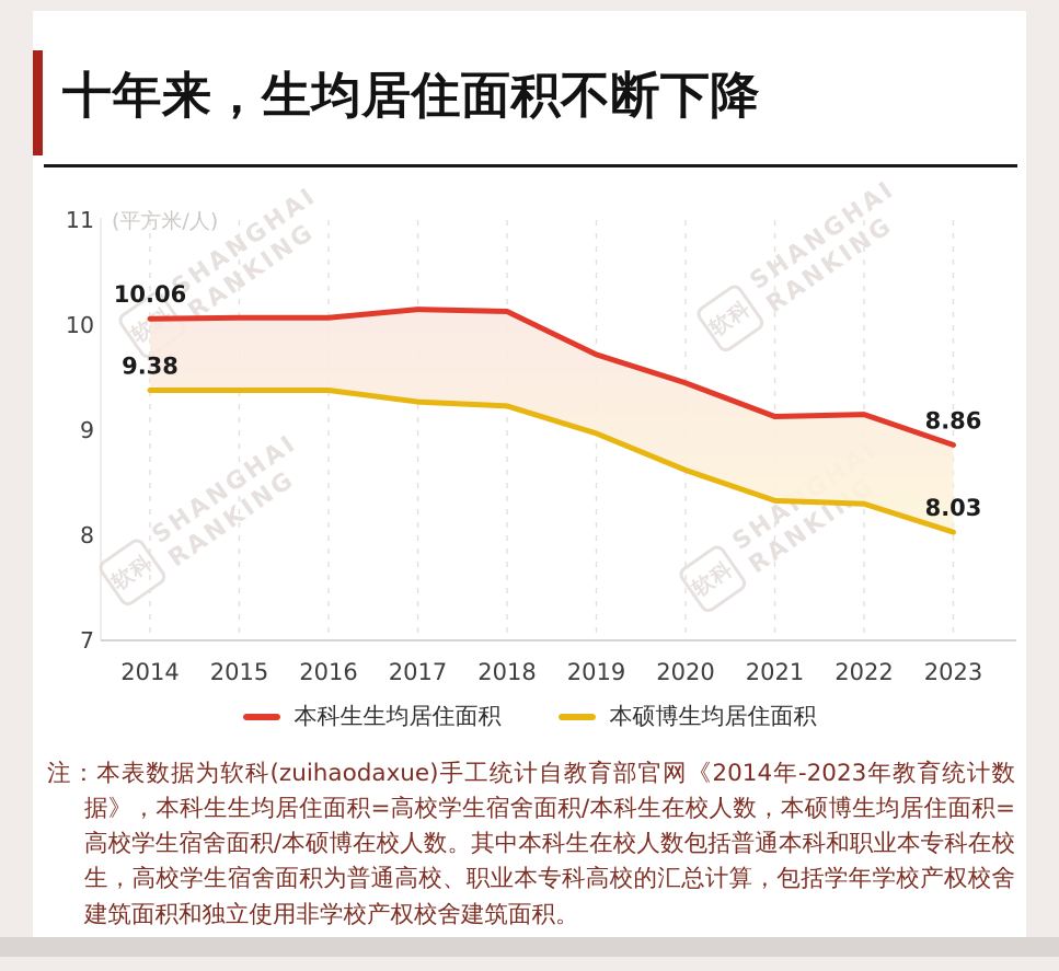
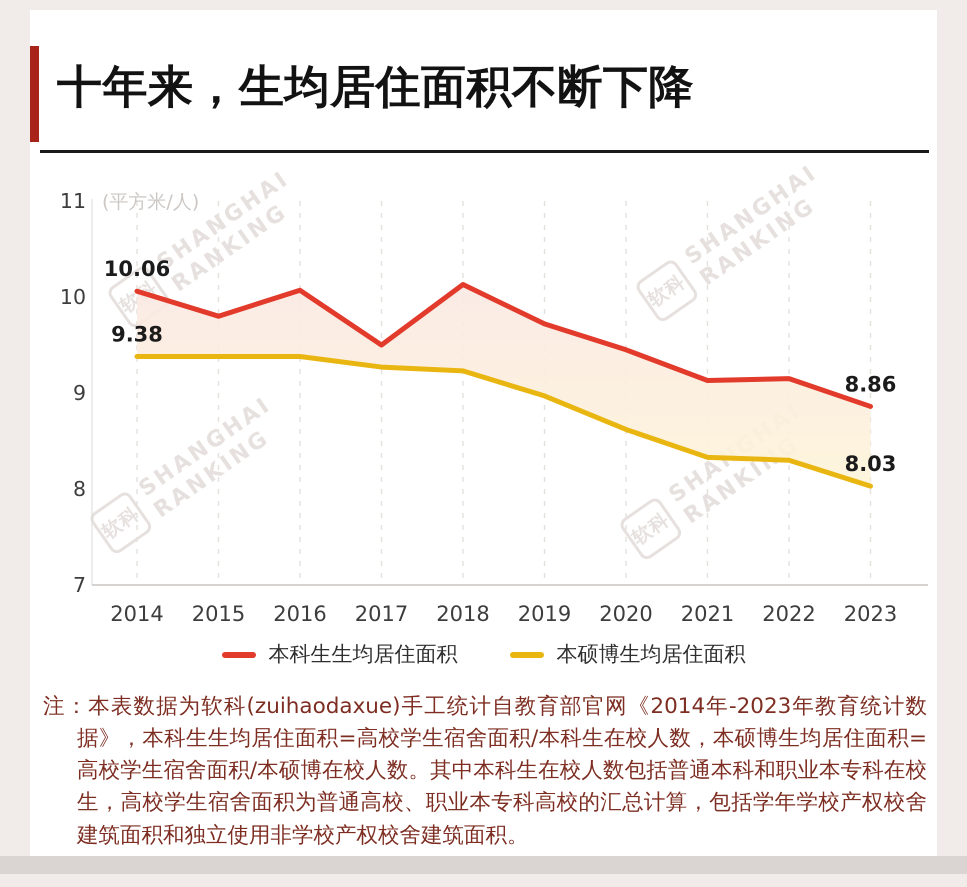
本科生生均居住面积/2015: 10.1 -> 9.8
本科生生均居住面积/2017: 10.2 -> 9.5
